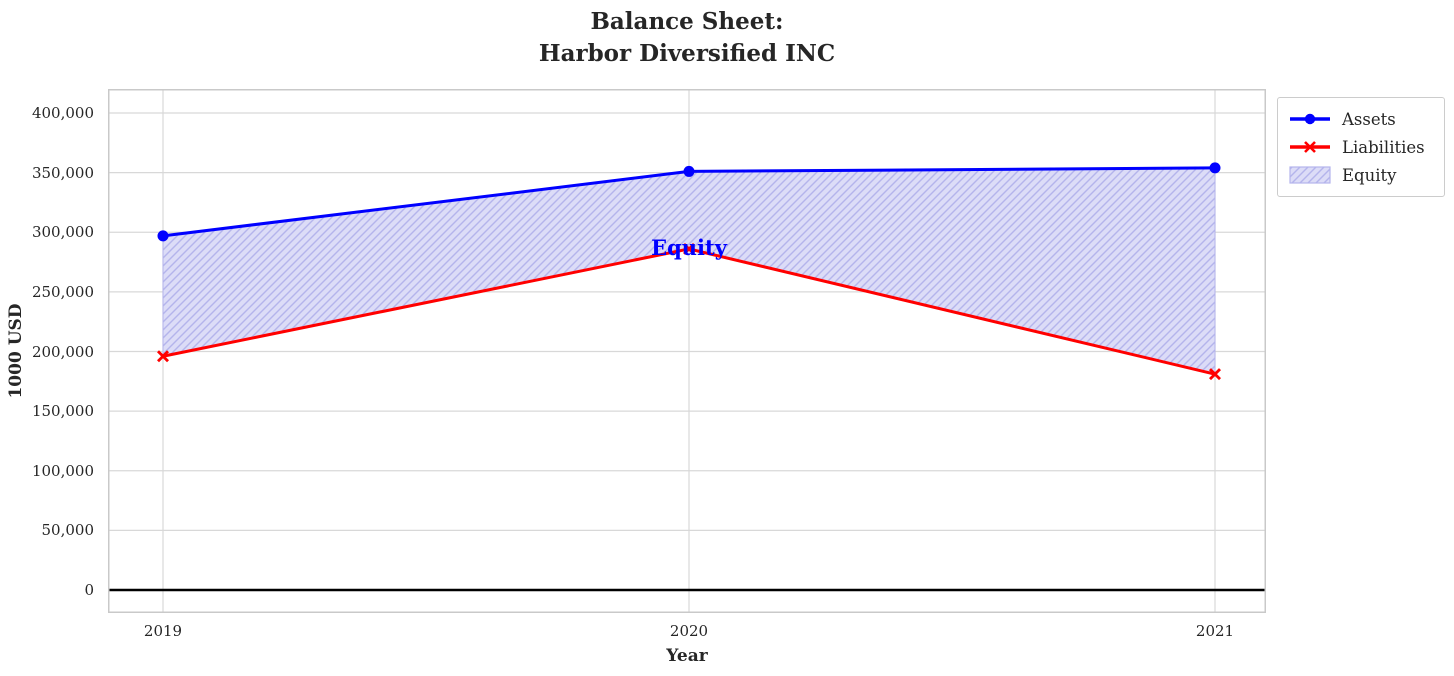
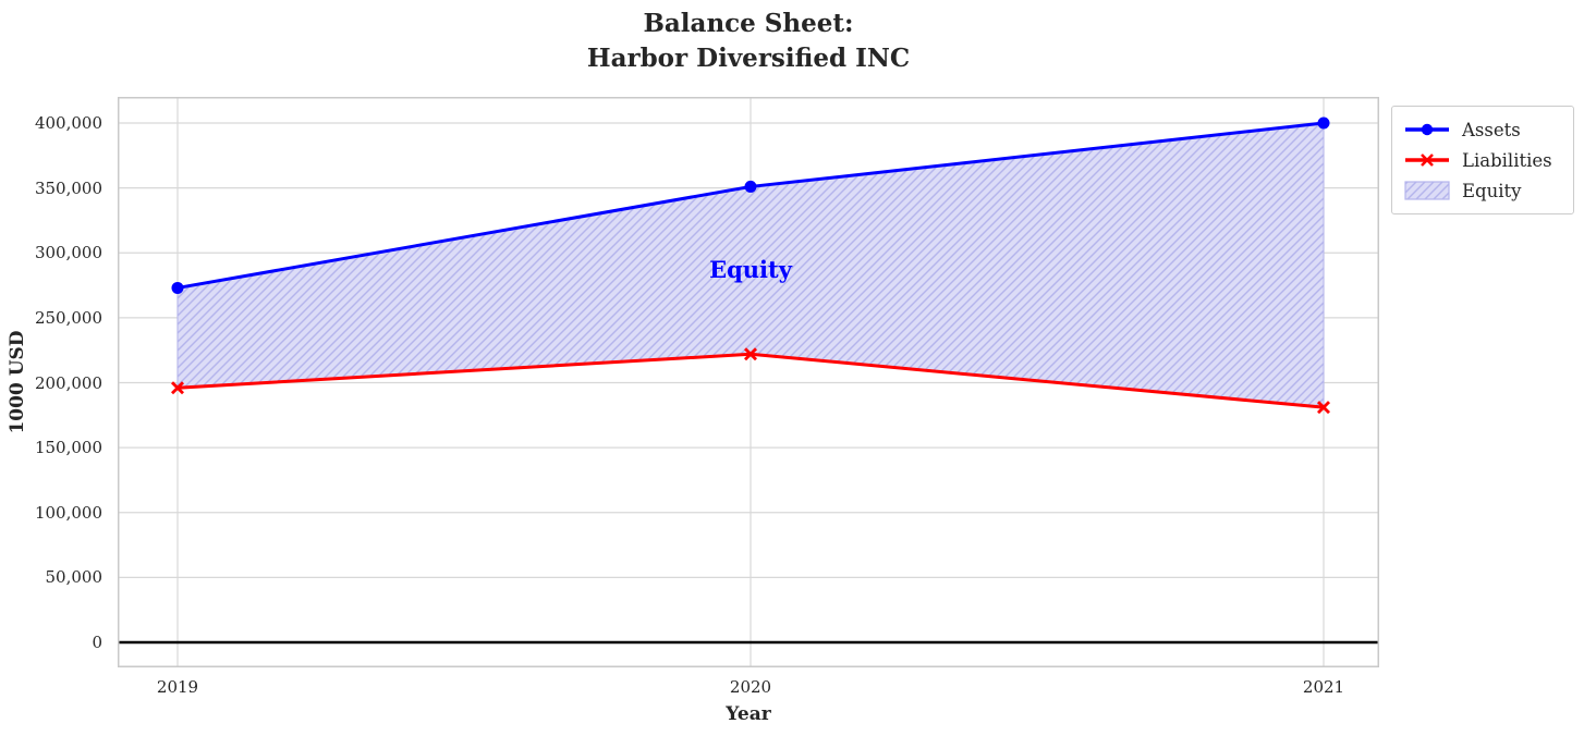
Assets/2019: 297000 -> 273000
Liabilities/2020: 286000 -> 222000
Assets/2021: 354000 -> 400000
